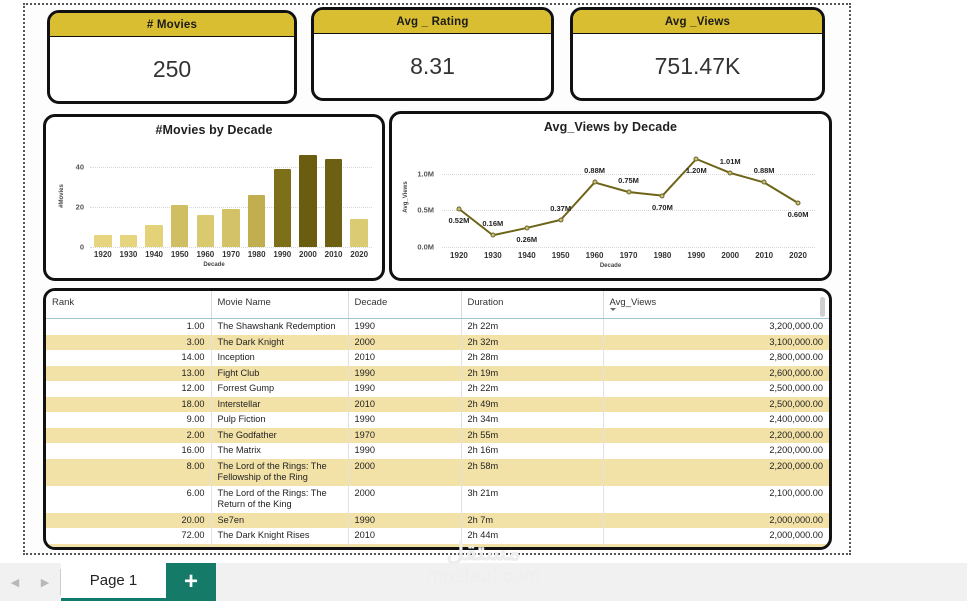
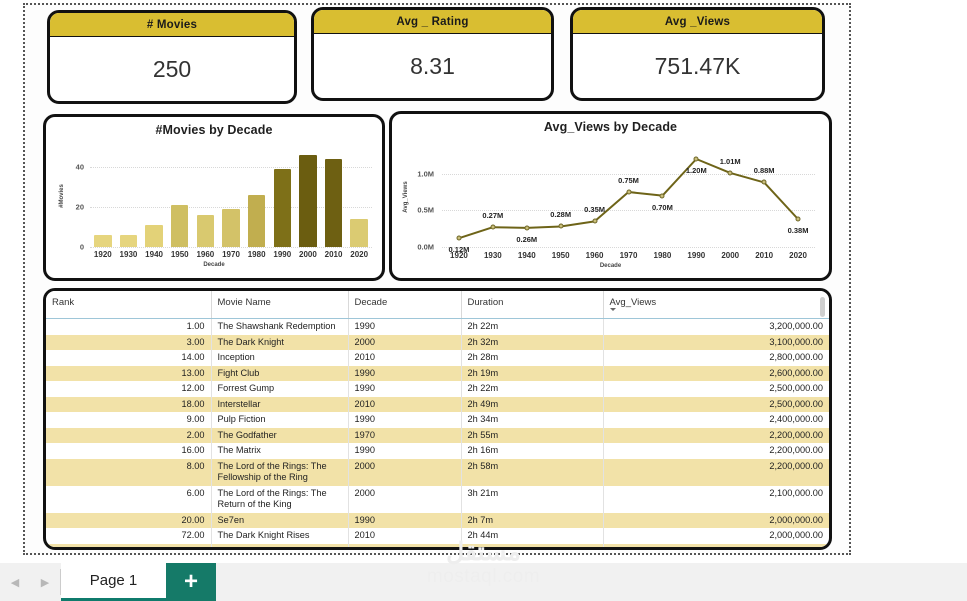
Avg_Views by Decade/1920: 0.52M -> 0.12M
Avg_Views by Decade/1930: 0.16M -> 0.27M
Avg_Views by Decade/1950: 0.37M -> 0.28M
Avg_Views by Decade/1960: 0.88M -> 0.35M
Avg_Views by Decade/2020: 0.60M -> 0.38M
